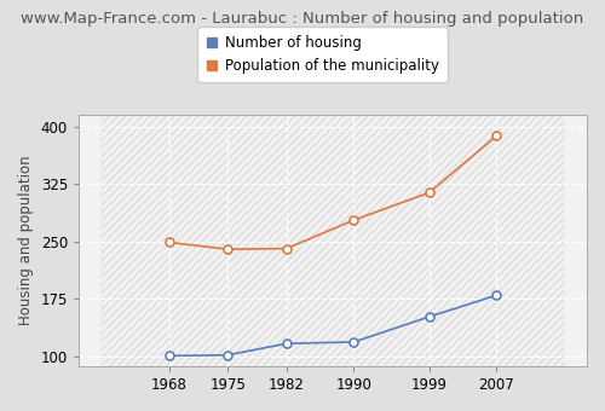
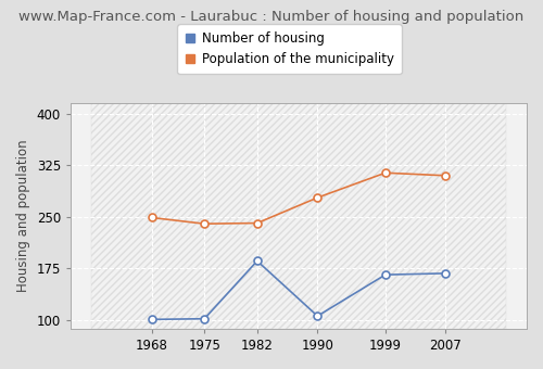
Number of housing/1982: 117 -> 186
Number of housing/1990: 119 -> 106
Number of housing/1999: 152 -> 166
Number of housing/2007: 180 -> 168
Population of the municipality/2007: 388 -> 310
